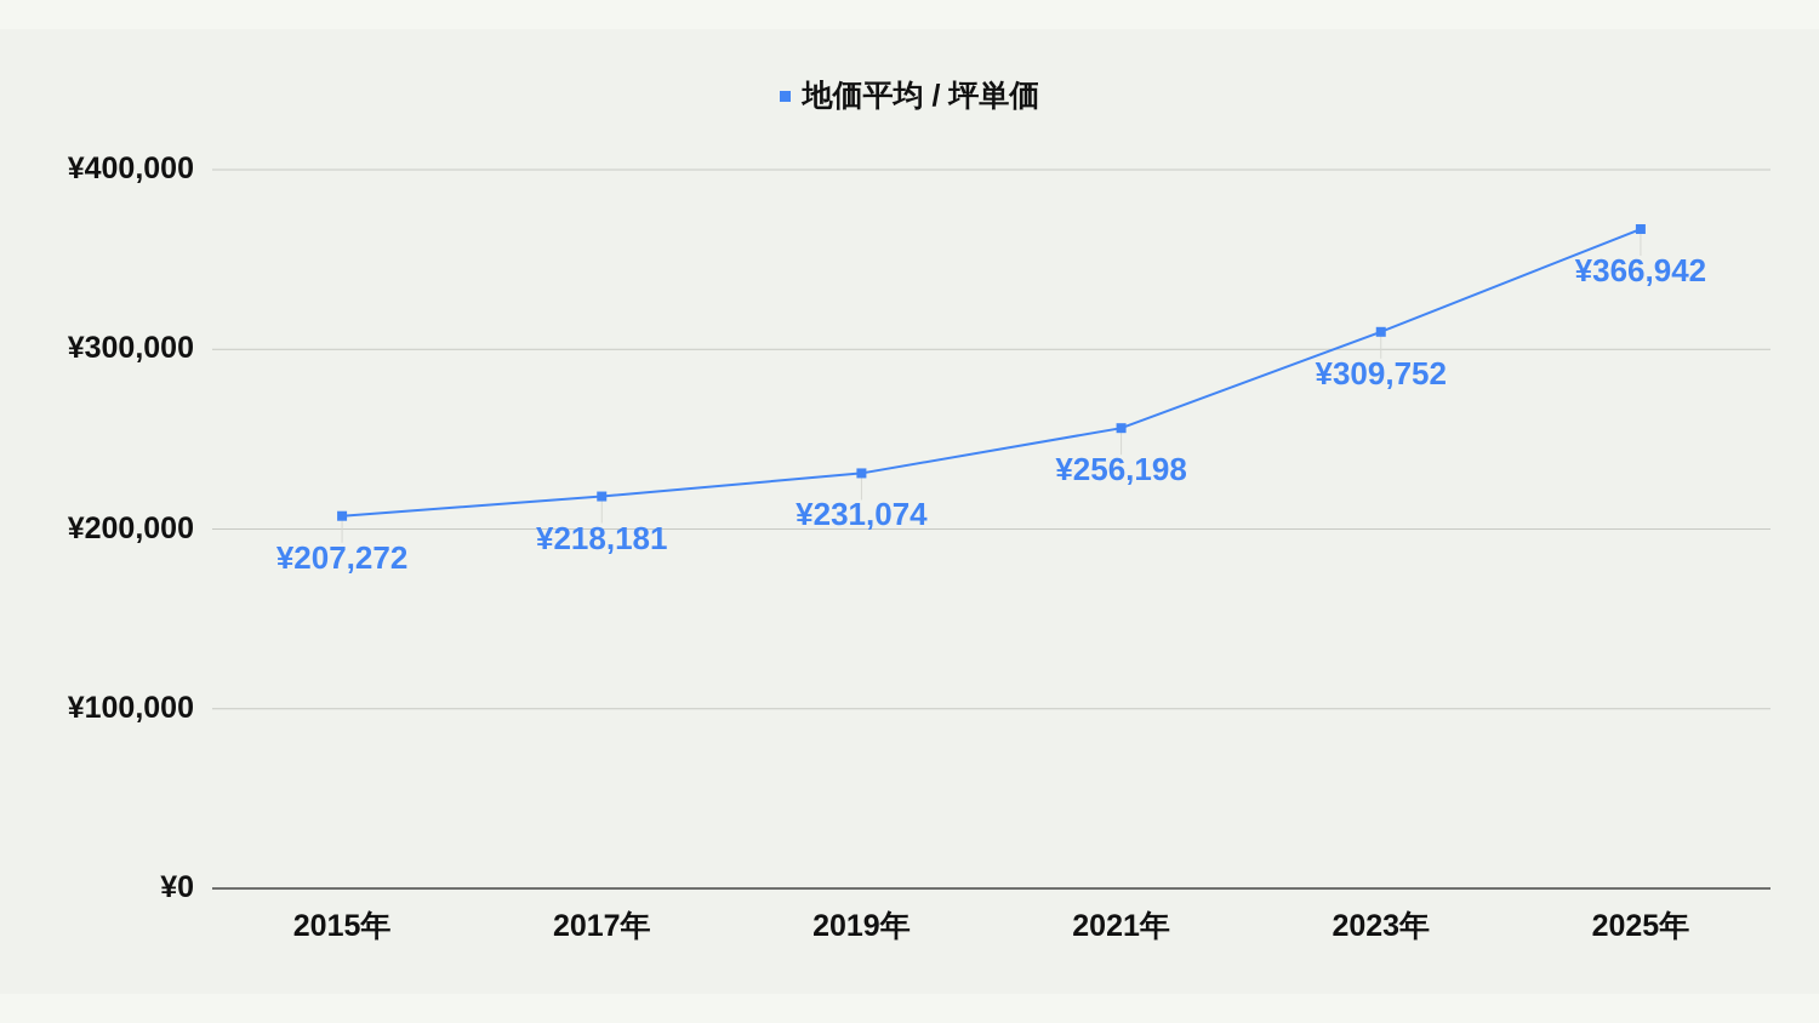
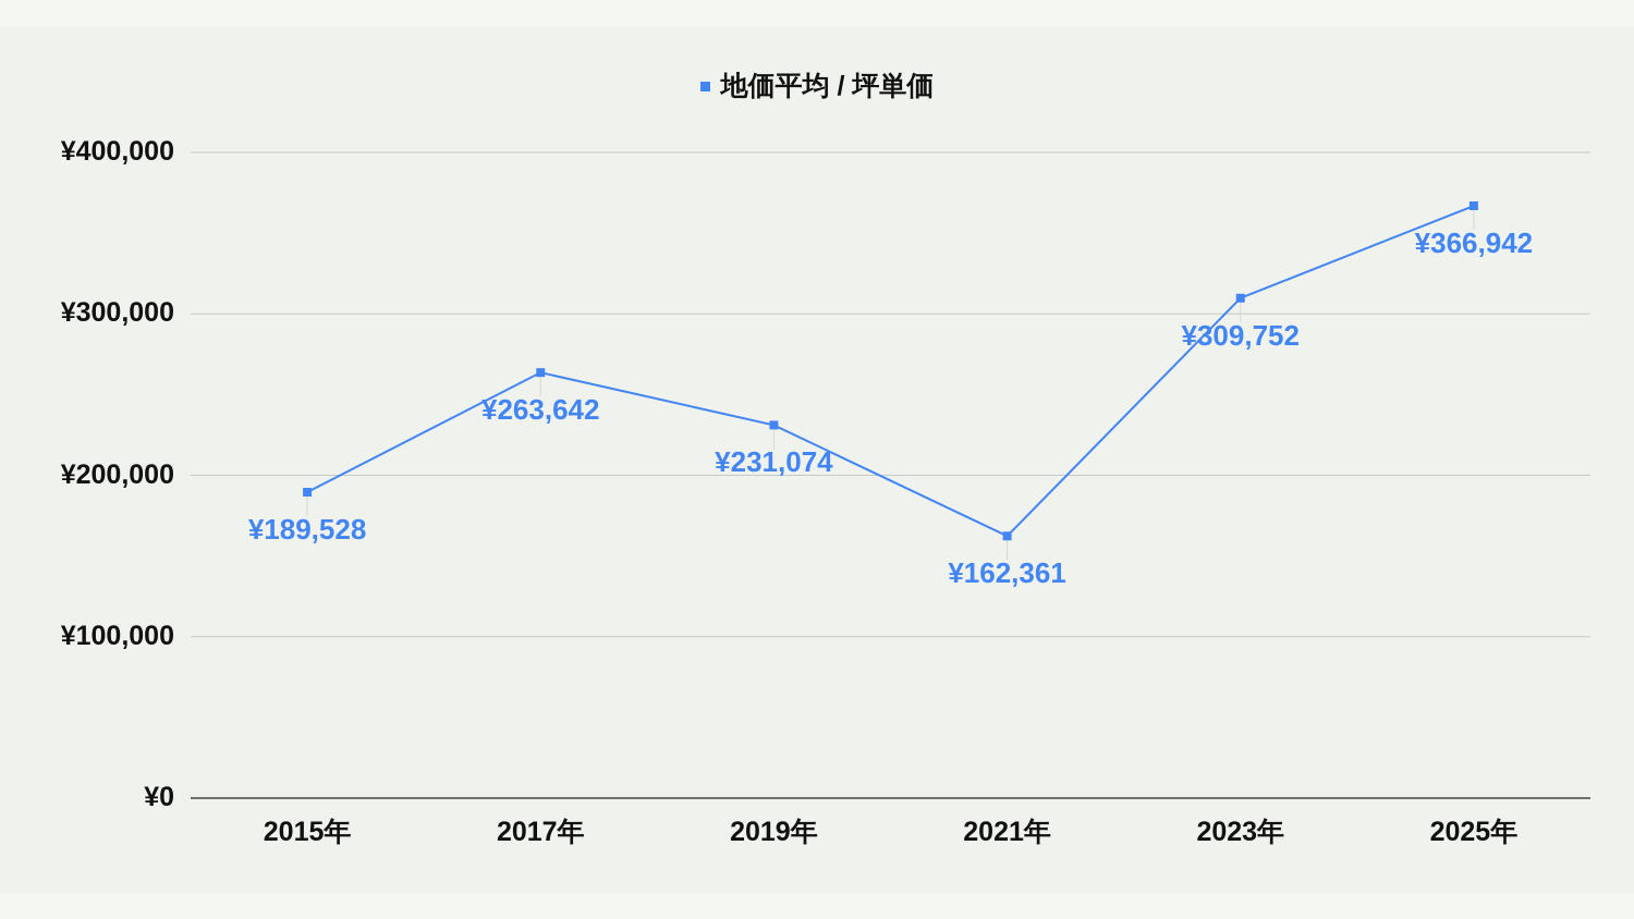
2015年: ¥207,272 -> ¥189,528
2017年: ¥218,181 -> ¥263,642
2021年: ¥256,198 -> ¥162,361
